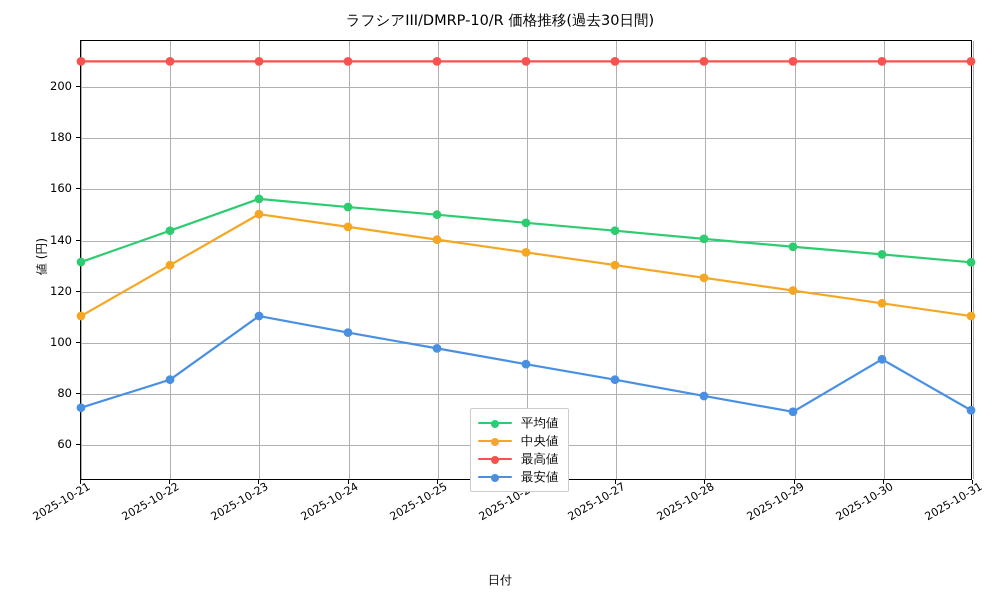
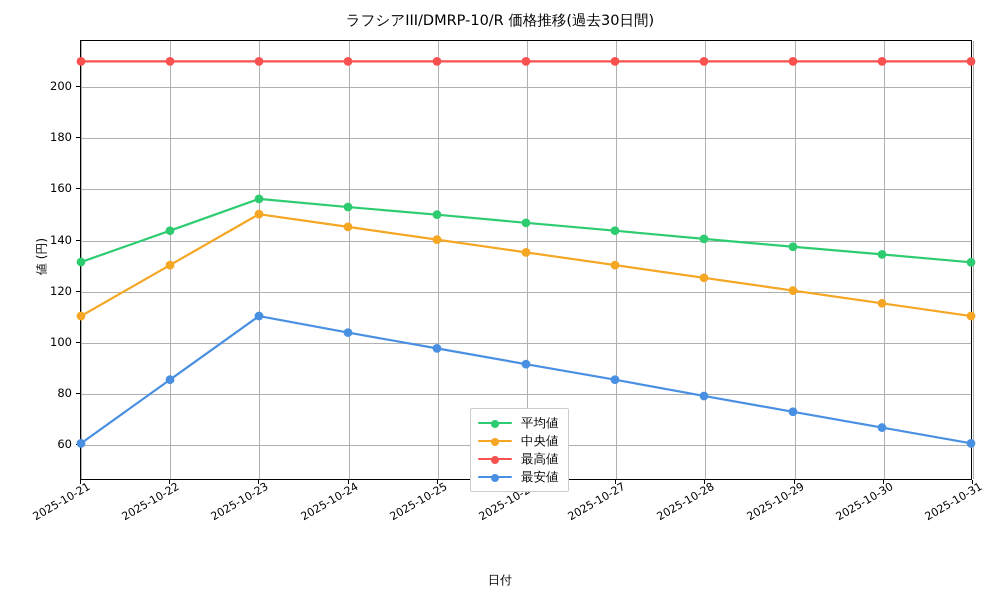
最安値/2025-10-21: 74 -> 60
最安値/2025-10-30: 93 -> 66
最安値/2025-10-31: 73 -> 60
